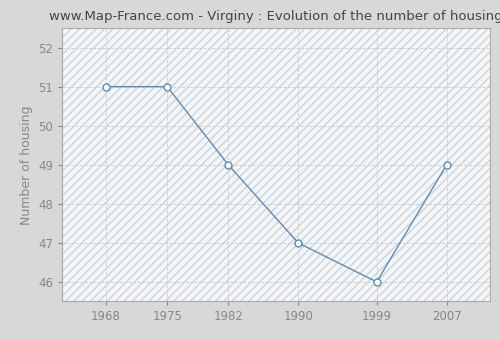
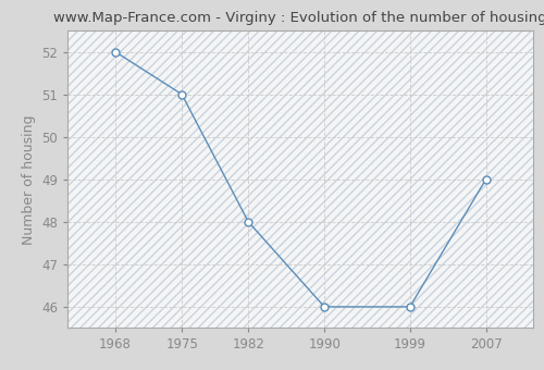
1968: 51 -> 52
1982: 49 -> 48
1990: 47 -> 46
